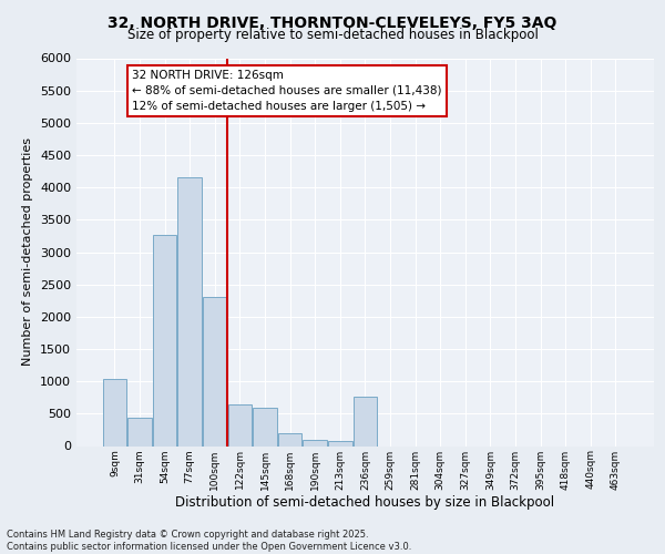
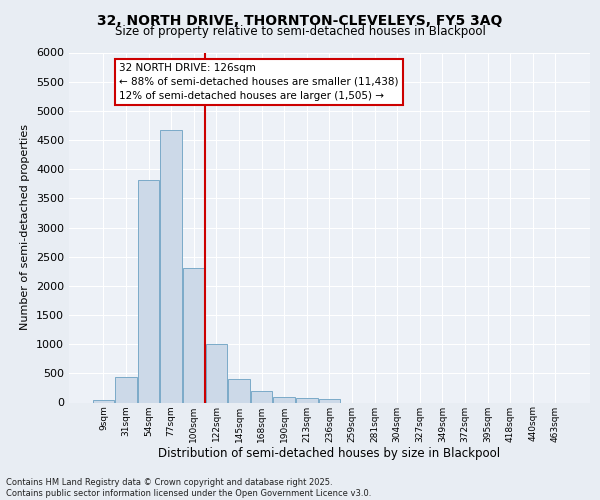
9sqm: 1040 -> 50
54sqm: 3260 -> 3820
77sqm: 4160 -> 4680
122sqm: 640 -> 1000
145sqm: 600 -> 400
236sqm: 760 -> 60
